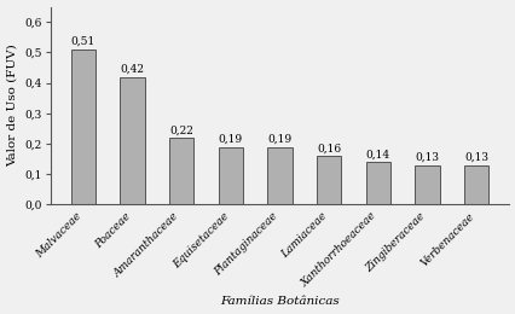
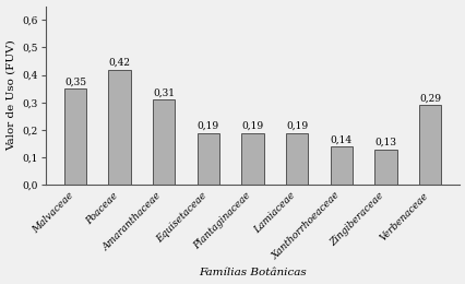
Malvaceae: 0,51 -> 0,35
Amaranthaceae: 0,22 -> 0,31
Lamiaceae: 0,16 -> 0,19
Verbenaceae: 0,13 -> 0,29
